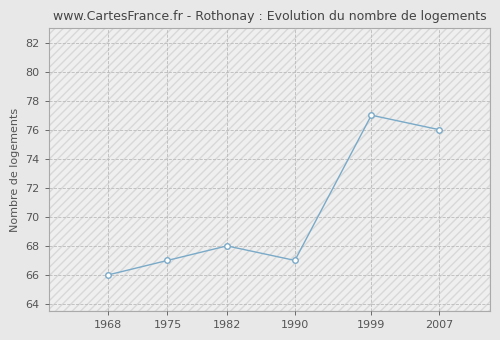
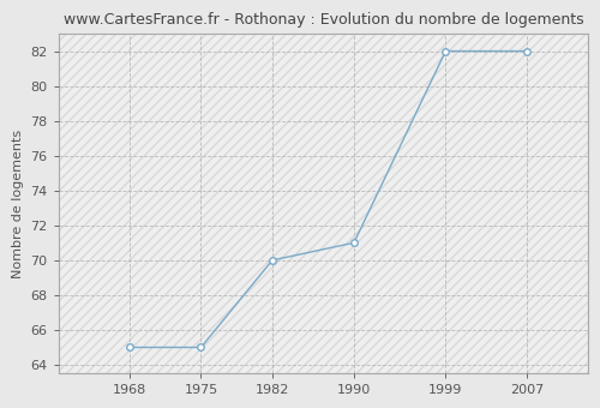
1968: 66 -> 65
1975: 67 -> 65
1982: 68 -> 70
1990: 67 -> 71
1999: 77 -> 82
2007: 76 -> 82
